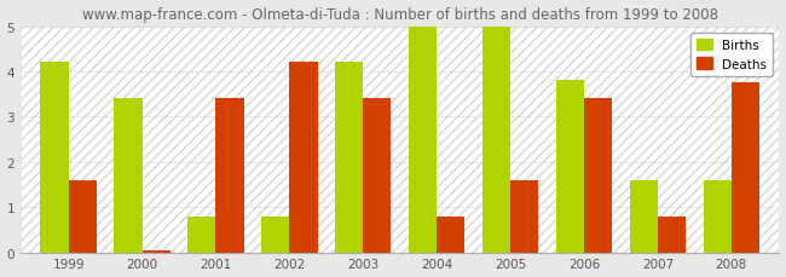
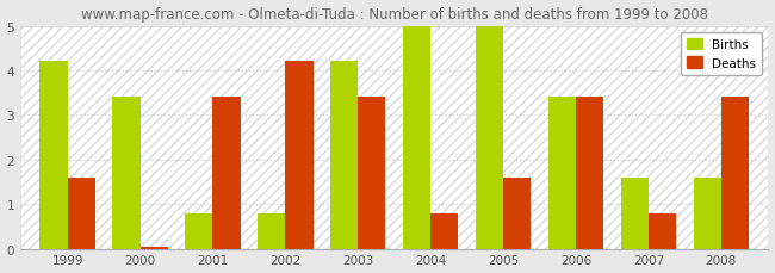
Births/2006: 3.8 -> 3.4
Deaths/2008: 3.75 -> 3.40
